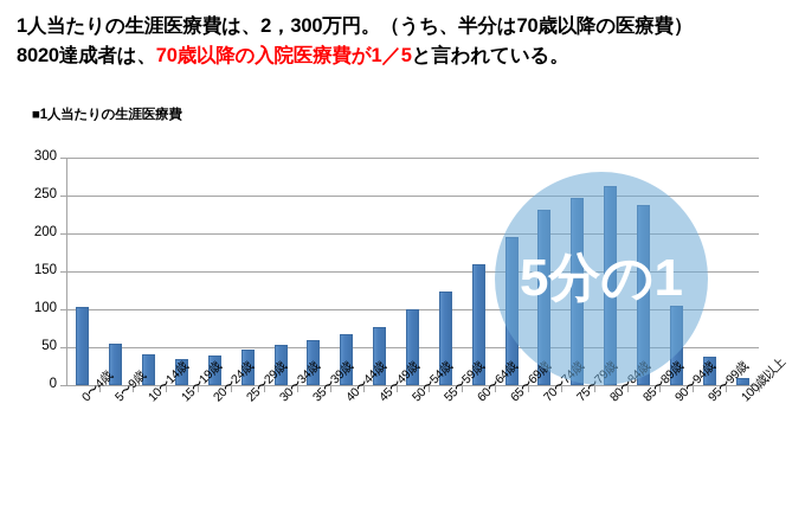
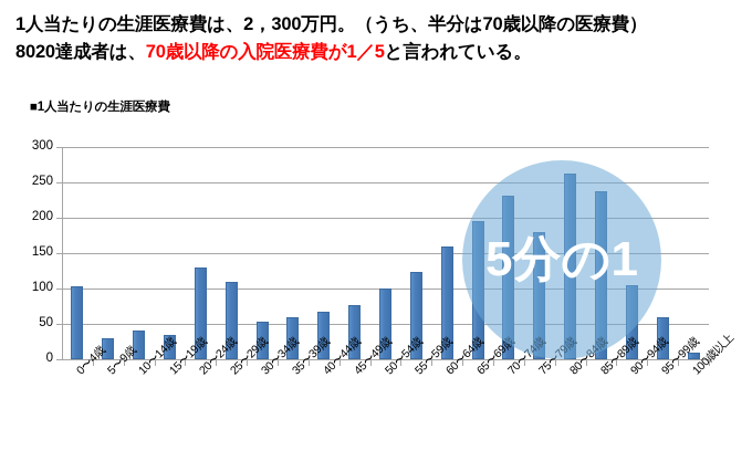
5〜9歳: 50 -> 30
20〜24歳: 40 -> 130
25〜29歳: 50 -> 110
75〜79歳: 250 -> 180
95〜99歳: 40 -> 60
